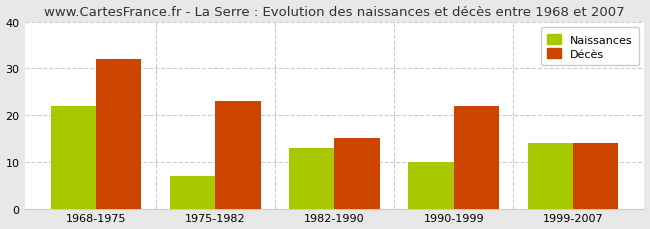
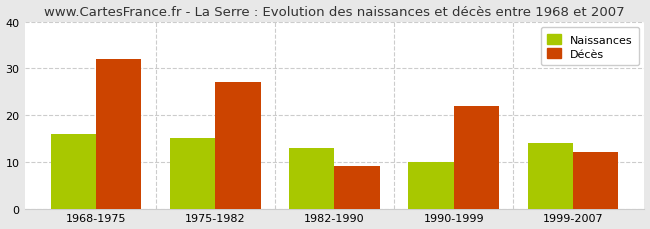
Naissances/1968-1975: 22 -> 16
Naissances/1975-1982: 7 -> 15
Décès/1975-1982: 23 -> 27
Décès/1982-1990: 15 -> 9
Décès/1999-2007: 14 -> 12
